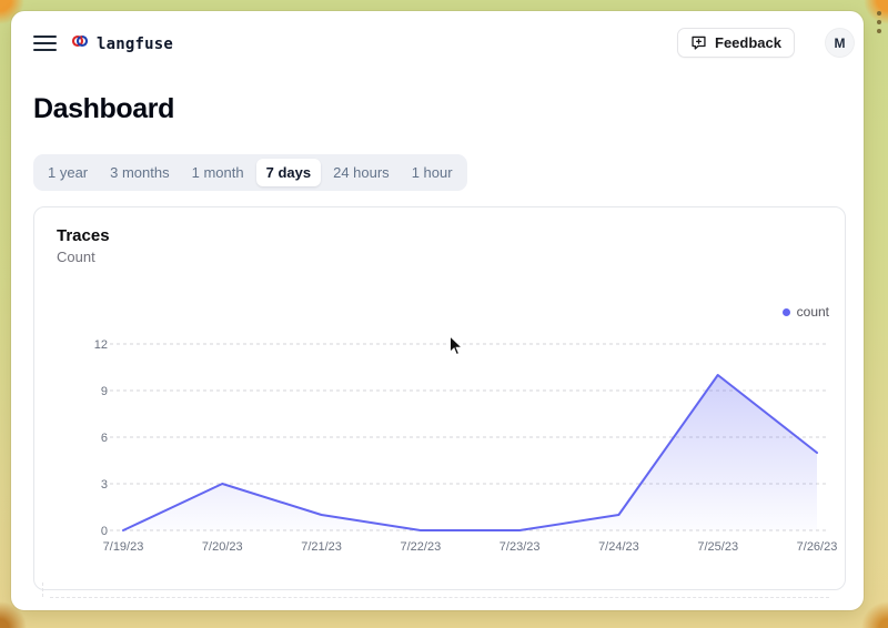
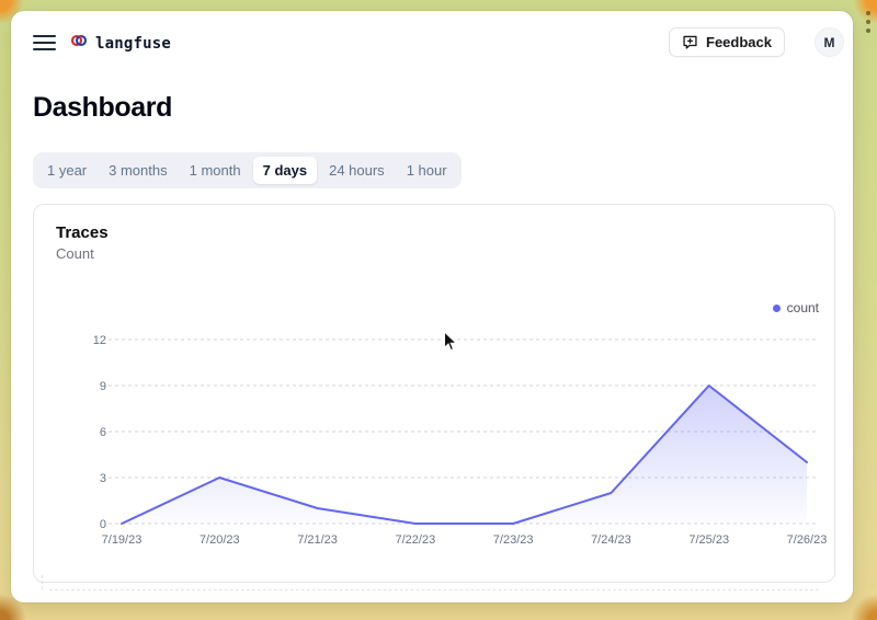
7/24/23: 1 -> 2
7/25/23: 10 -> 9
7/26/23: 5 -> 4
